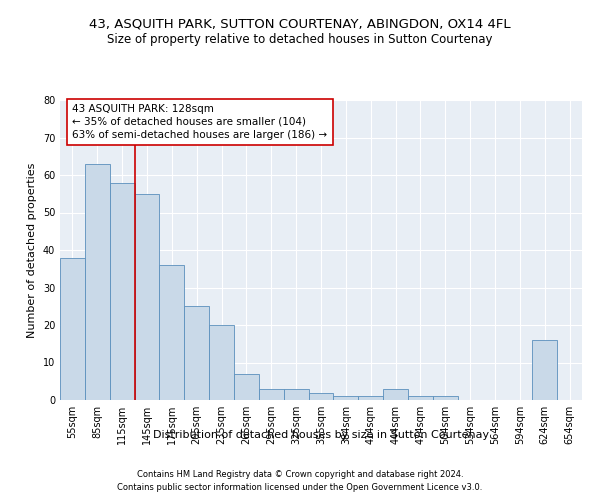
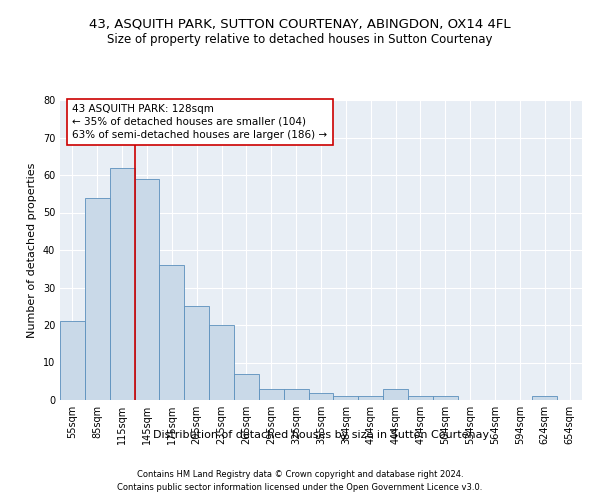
55sqm: 38 -> 21
85sqm: 63 -> 54
115sqm: 58 -> 62
145sqm: 55 -> 59
624sqm: 16 -> 1
